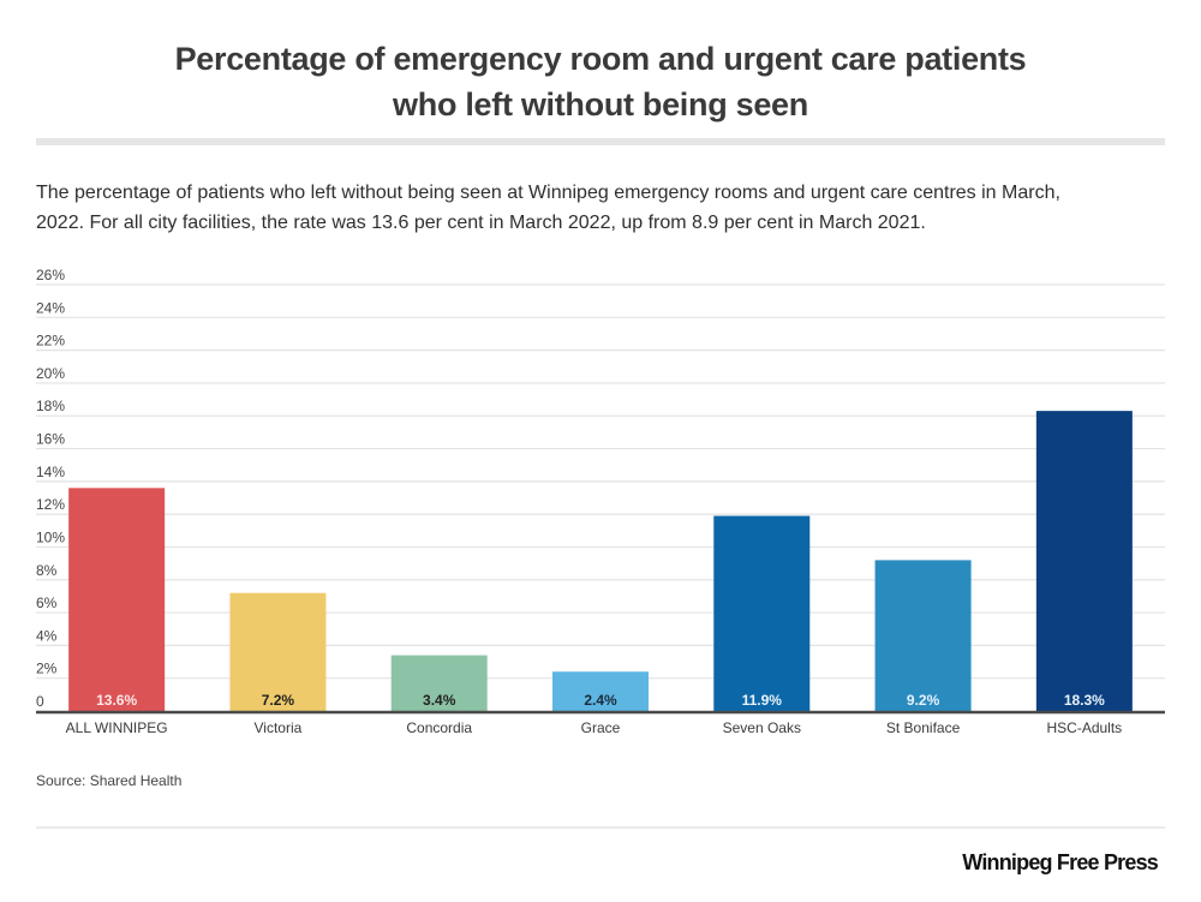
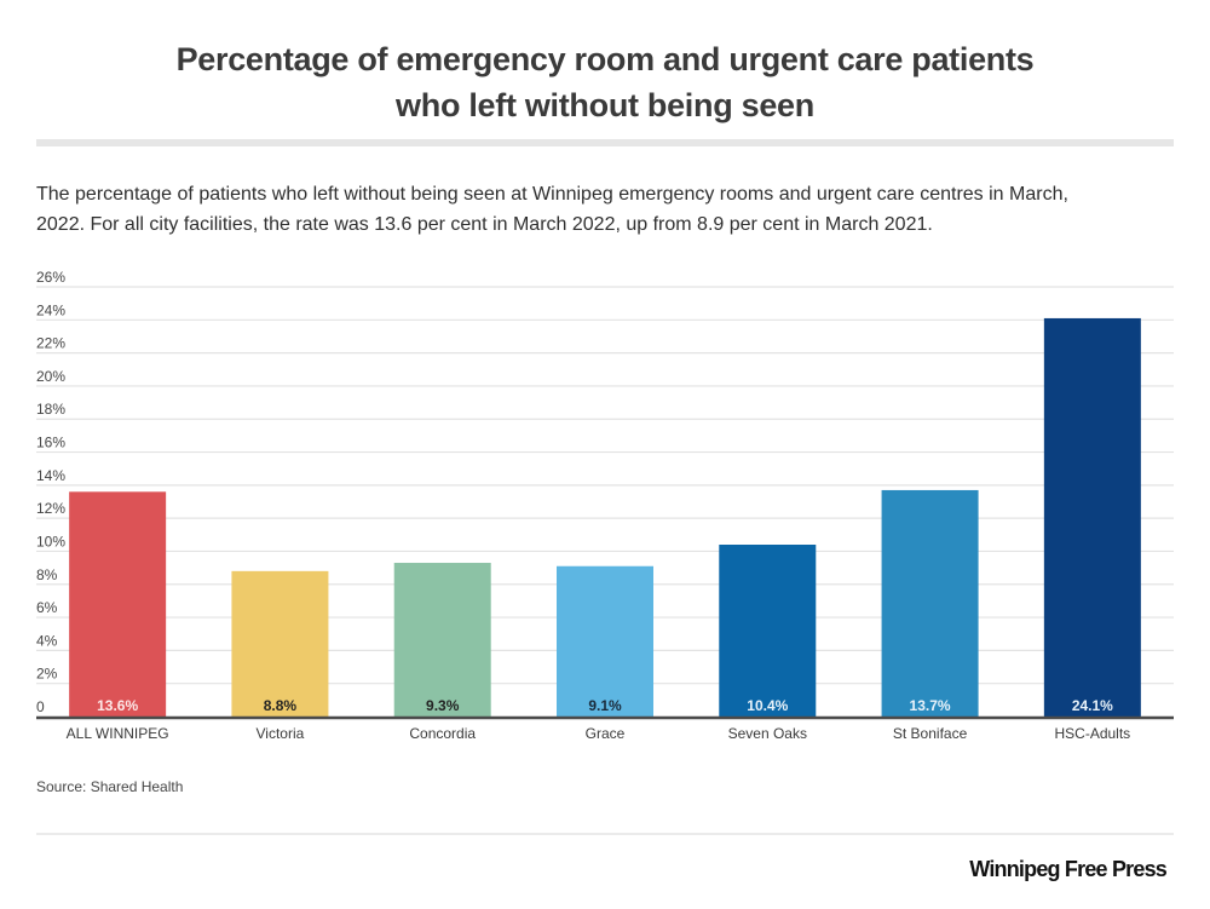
Victoria: 7.2% -> 8.8%
Concordia: 3.4% -> 9.3%
Grace: 2.4% -> 9.1%
Seven Oaks: 11.9% -> 10.4%
St Boniface: 9.2% -> 13.7%
HSC-Adults: 18.3% -> 24.1%
